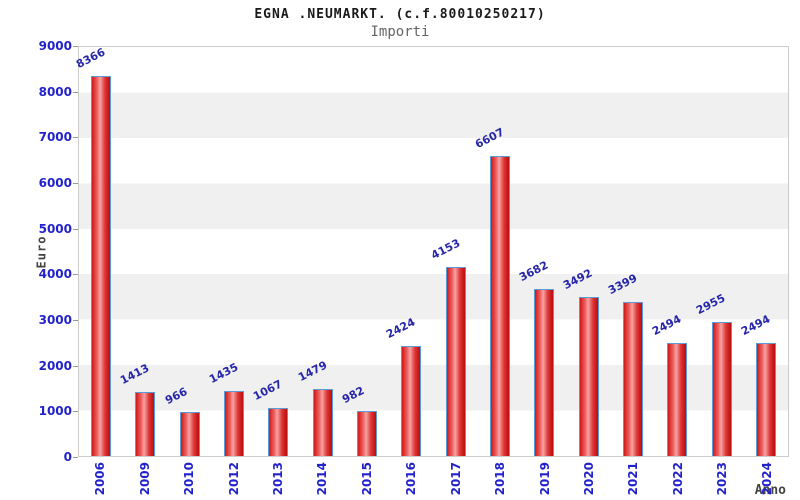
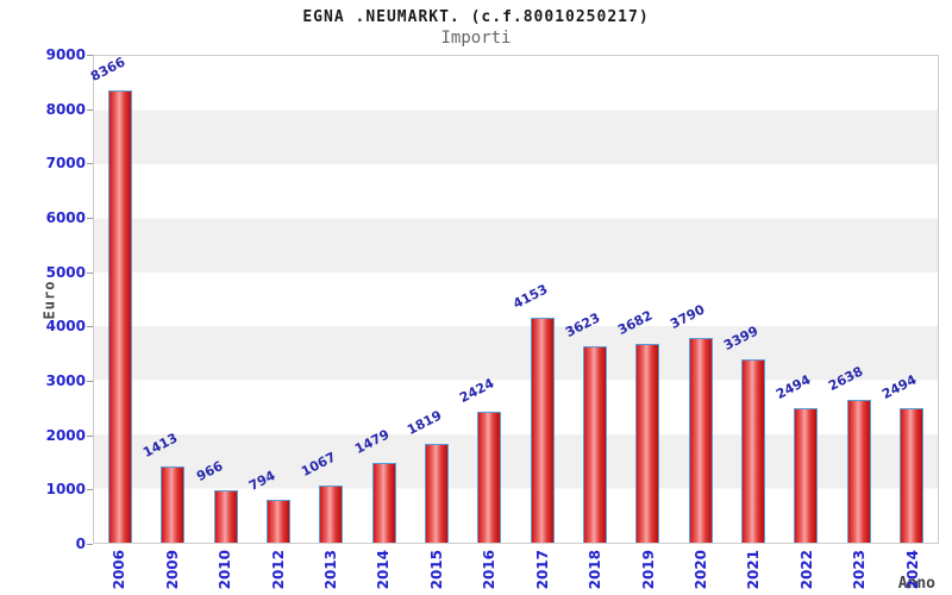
2012: 1435 -> 794
2015: 982 -> 1819
2018: 6607 -> 3623
2020: 3492 -> 3790
2023: 2955 -> 2638
